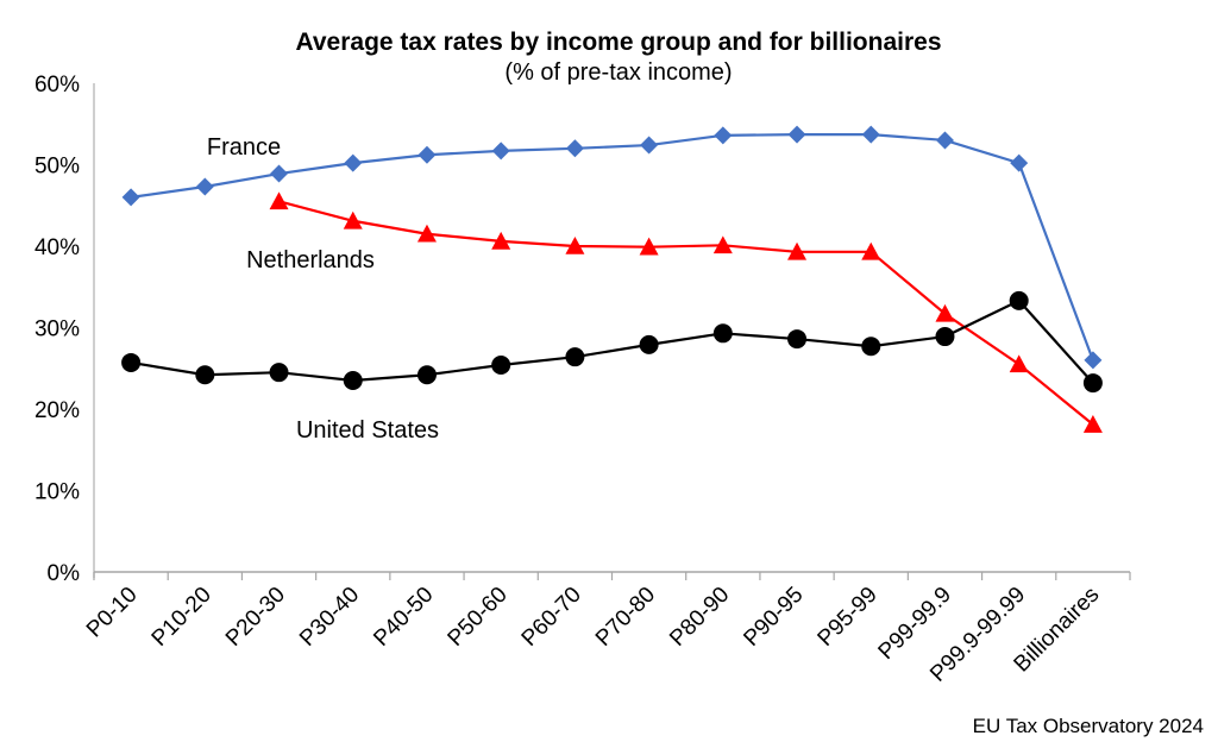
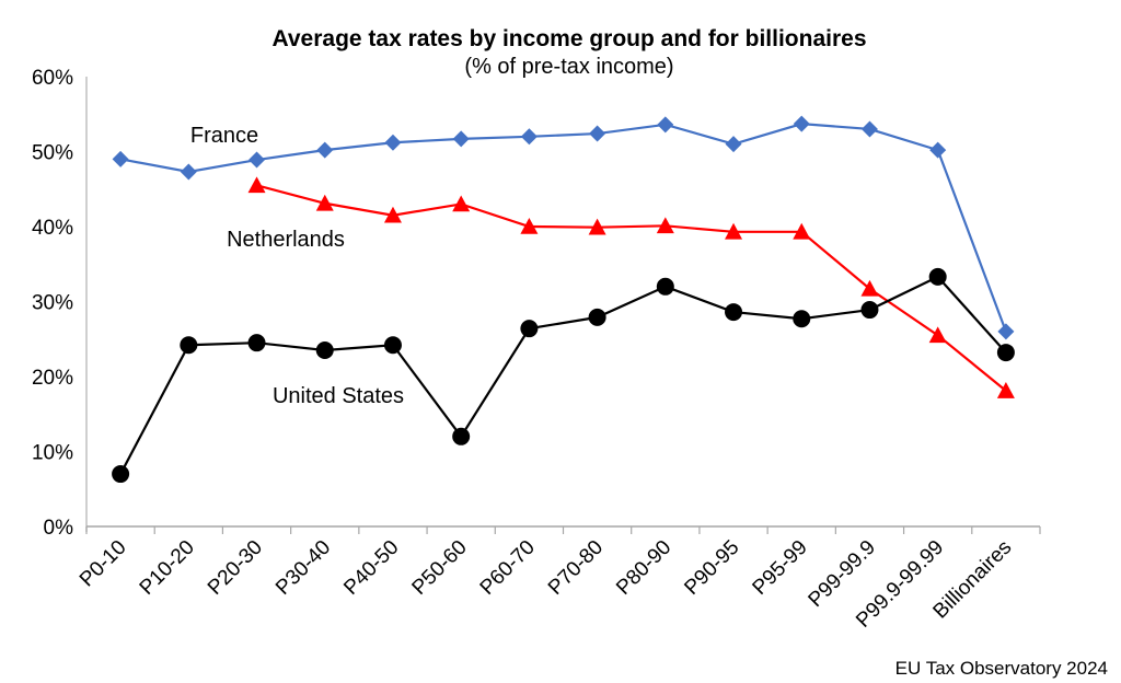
France/P0-10: 46% -> 49%
United States/P0-10: 26% -> 7%
Netherlands/P50-60: 41% -> 43%
United States/P50-60: 25% -> 12%
United States/P80-90: 29% -> 32%
France/P90-95: 54% -> 51%
